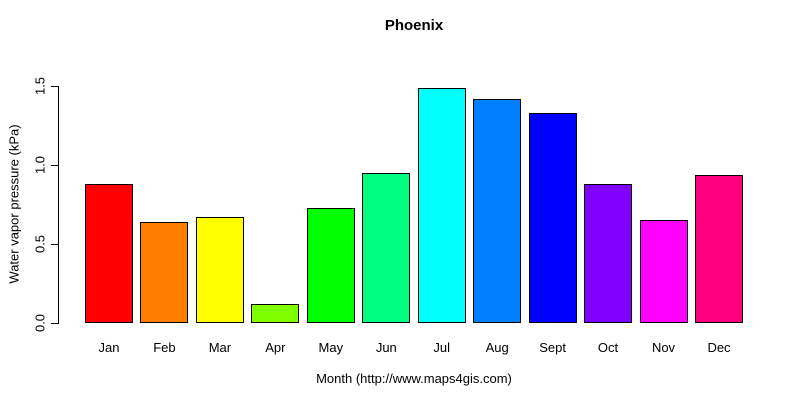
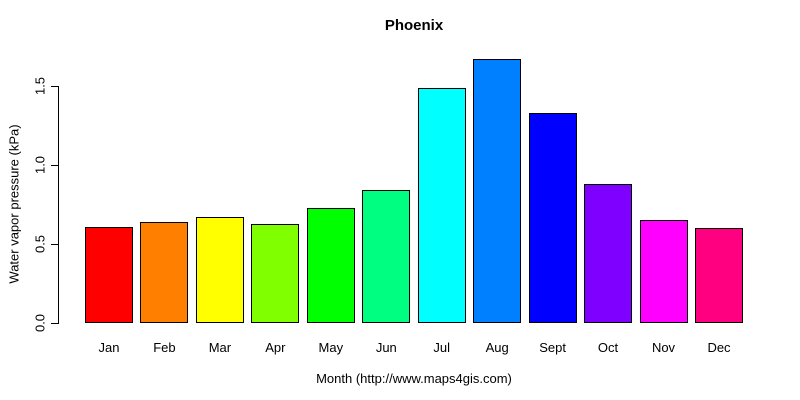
Jan: 0.88 -> 0.61
Apr: 0.12 -> 0.63
Jun: 0.95 -> 0.84
Aug: 1.42 -> 1.67
Dec: 0.94 -> 0.60
